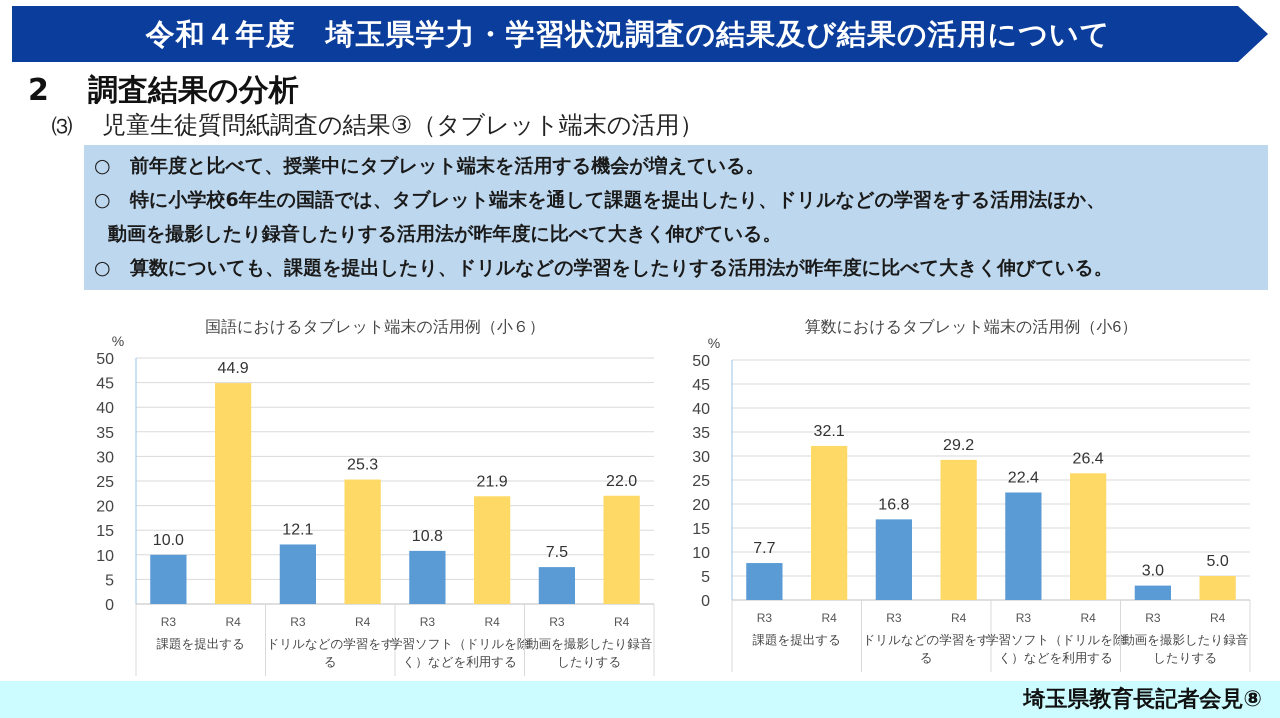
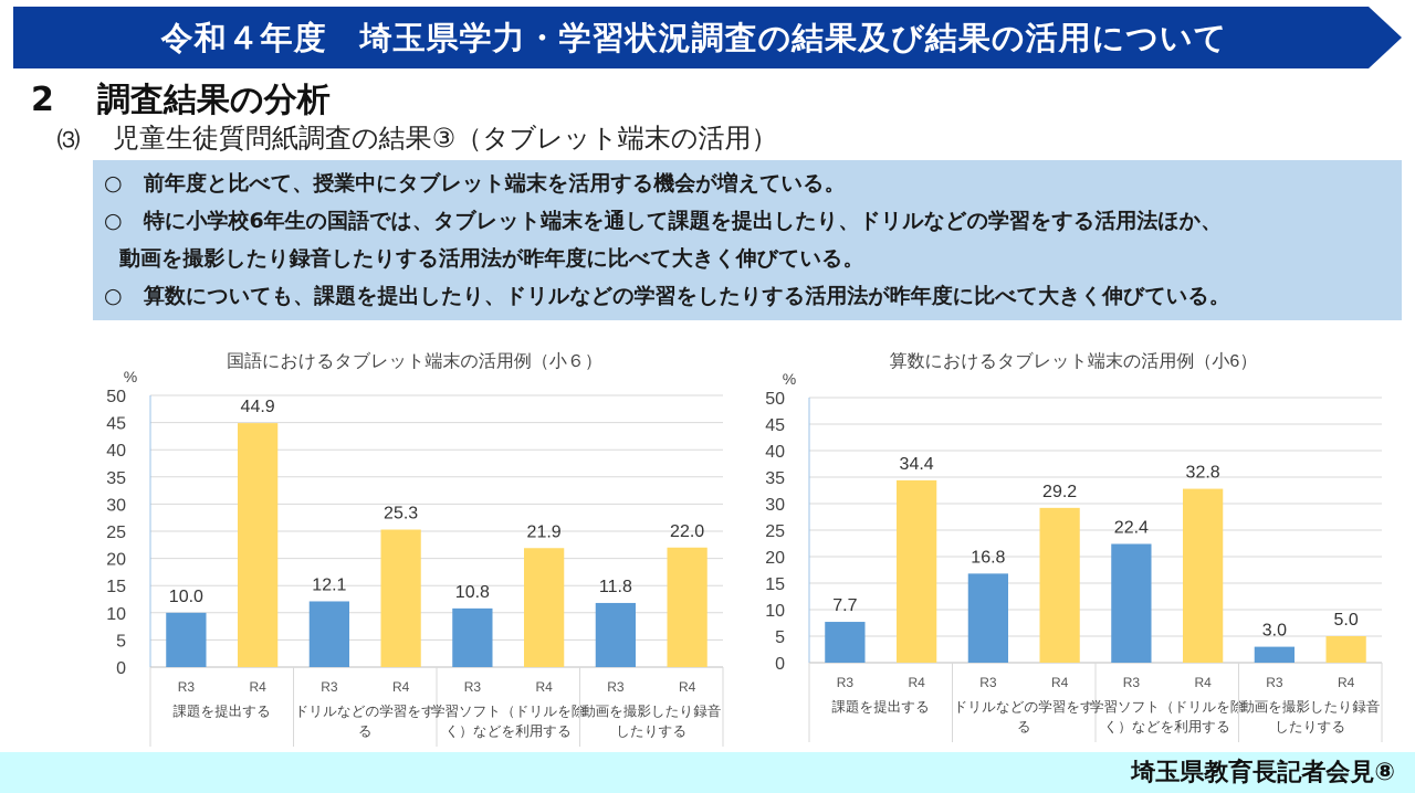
国語におけるタブレット端末の活用例（小６）/R3/動画を撮影したり録音したりする: 7.5 -> 11.8
算数におけるタブレット端末の活用例（小6）/R4/課題を提出する: 32.1 -> 34.4
算数におけるタブレット端末の活用例（小6）/R4/学習ソフト（ドリルを除く）などを利用する: 26.4 -> 32.8
